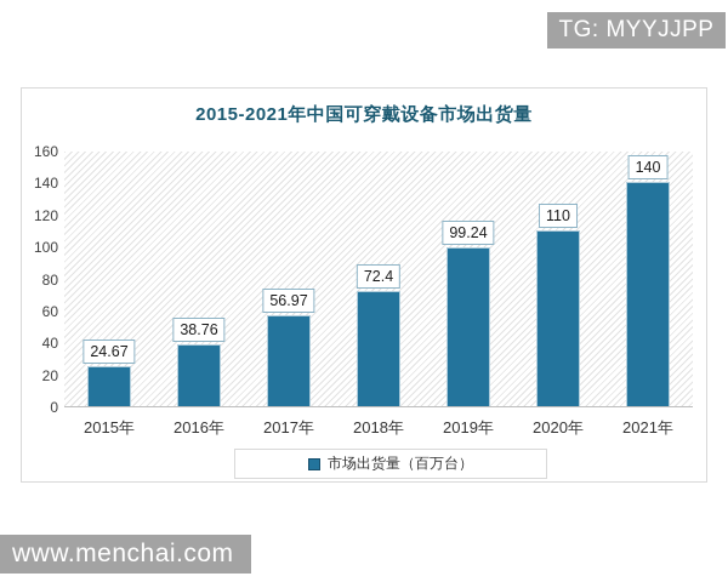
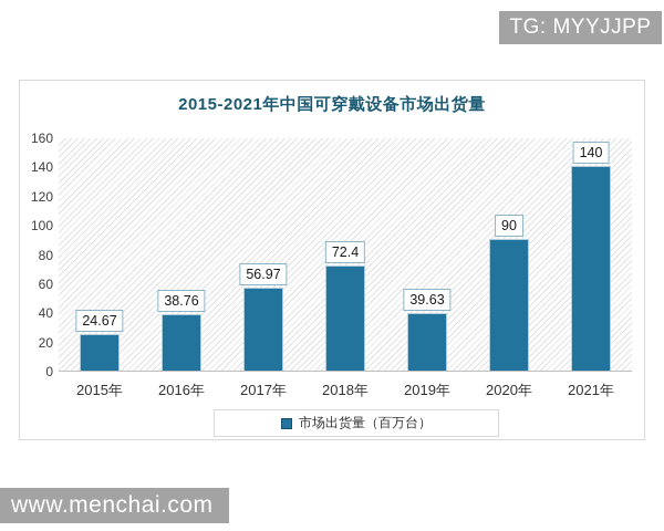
2019年: 99.24 -> 39.63
2020年: 110 -> 90
